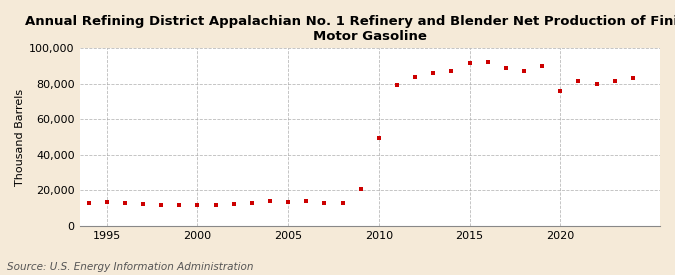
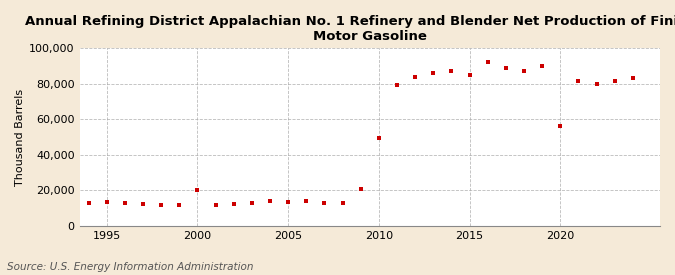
2000: 12,000 -> 20,000
2015: 92,000 -> 85,000
2020: 76,000 -> 56,000
